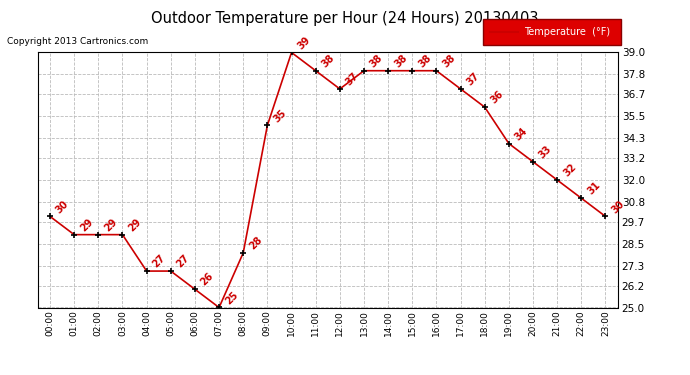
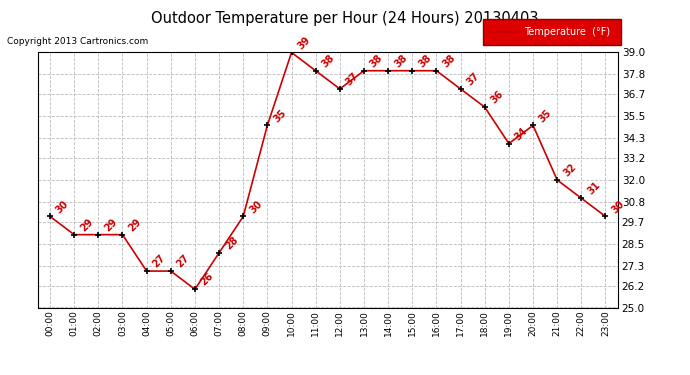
07:00: 25 -> 28
08:00: 28 -> 30
20:00: 33 -> 35
